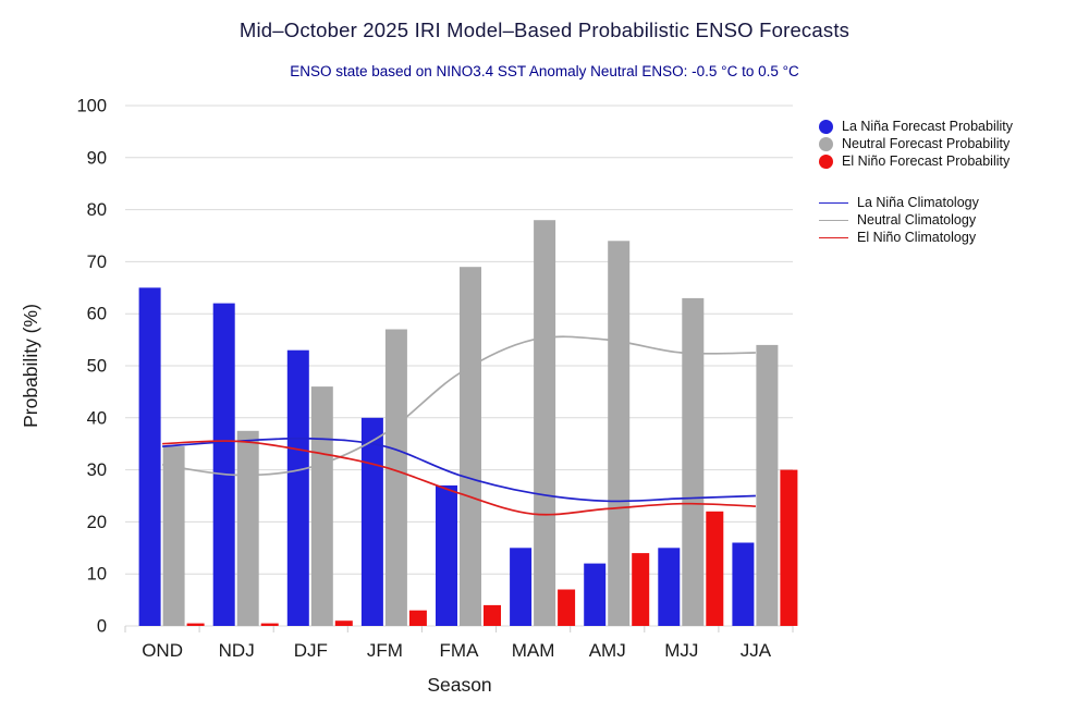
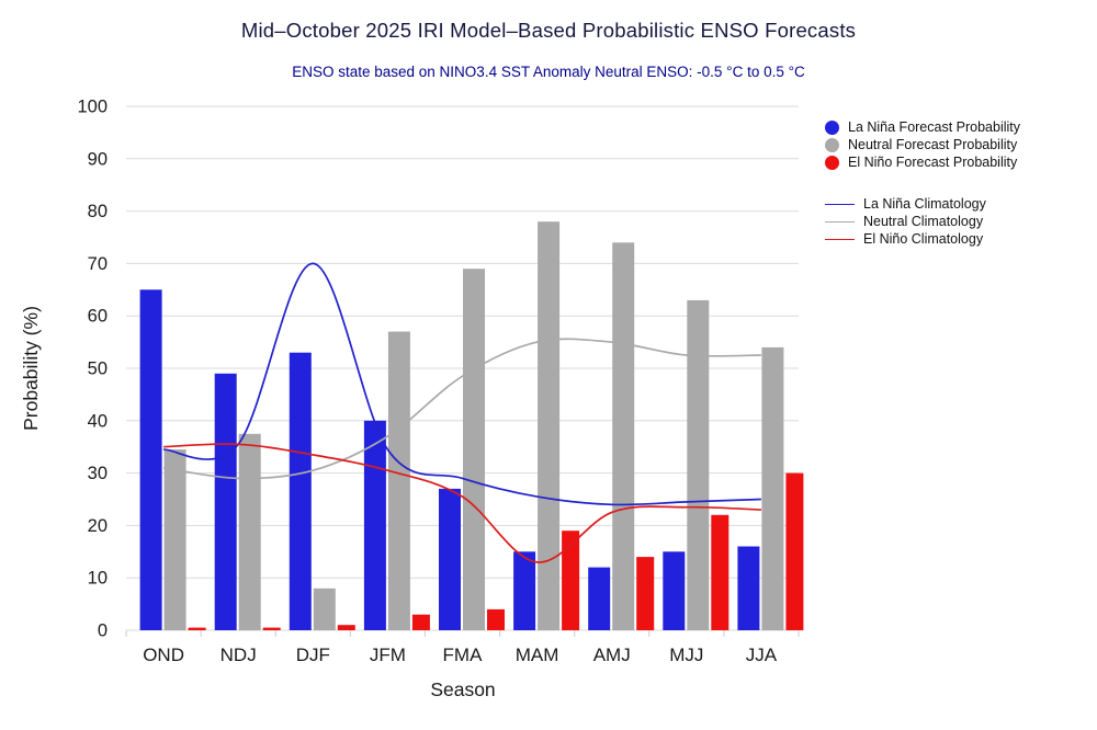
La Niña Forecast Probability/NDJ: 62 -> 49
Neutral Forecast Probability/DJF: 46 -> 8
La Niña Climatology/DJF: 36 -> 70
El Niño Forecast Probability/MAM: 7 -> 19
El Niño Climatology/MAM: 22 -> 13
